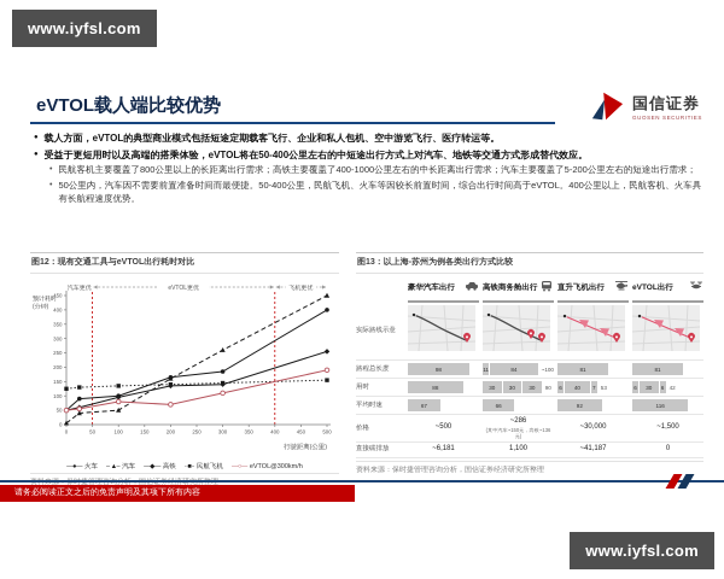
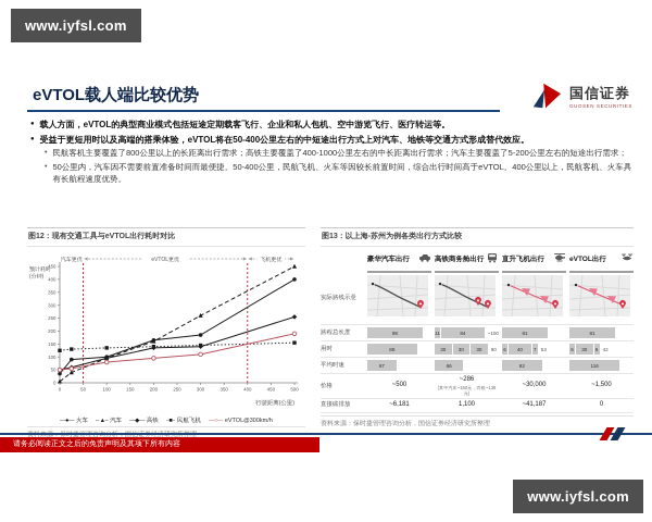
火车/0: 50 -> 40
汽车/100: 50 -> 100
eVTOL@300km/h/200: 70 -> 100
